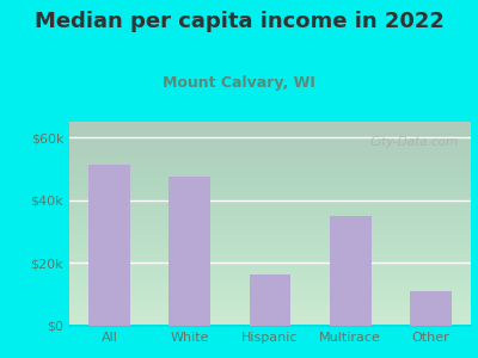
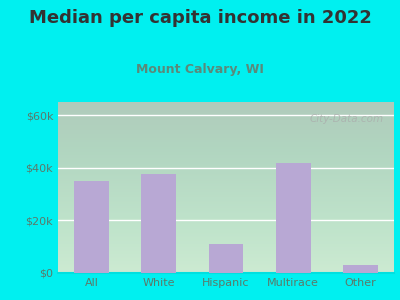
All: $51.5k -> $35.0k
White: $47.5k -> $37.5k
Hispanic: $16.5k -> $11.0k
Multirace: $35.0k -> $42.0k
Other: $11.0k -> $3.0k
